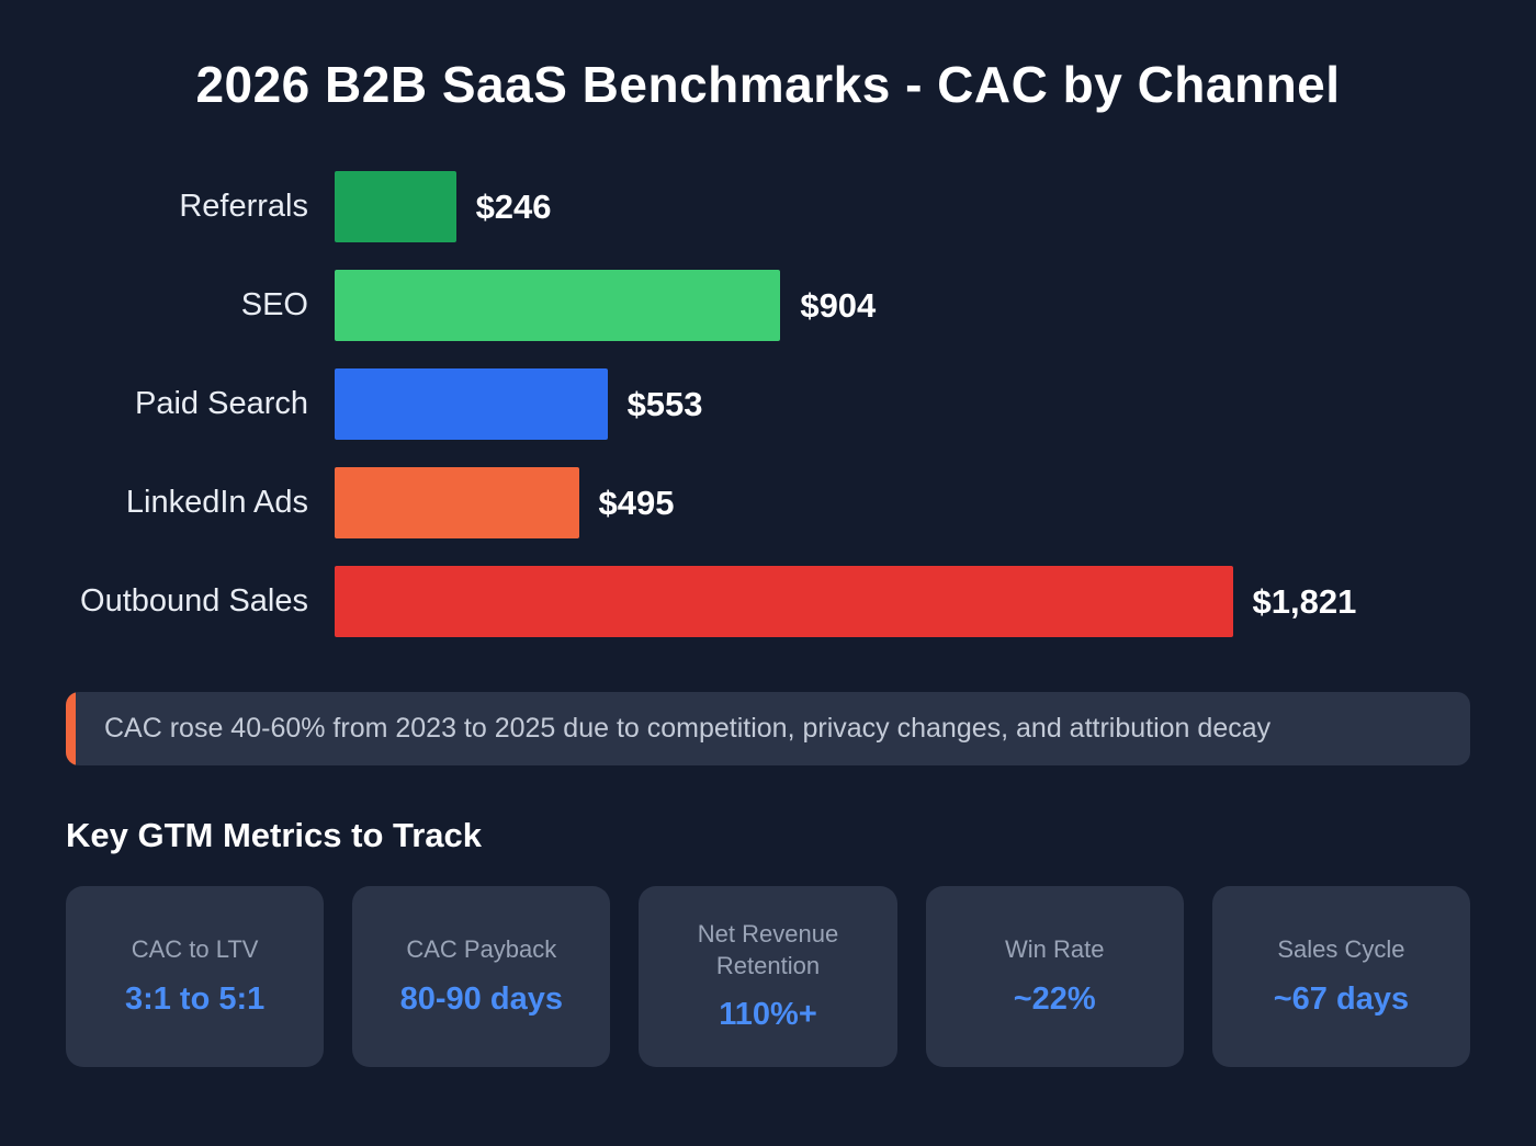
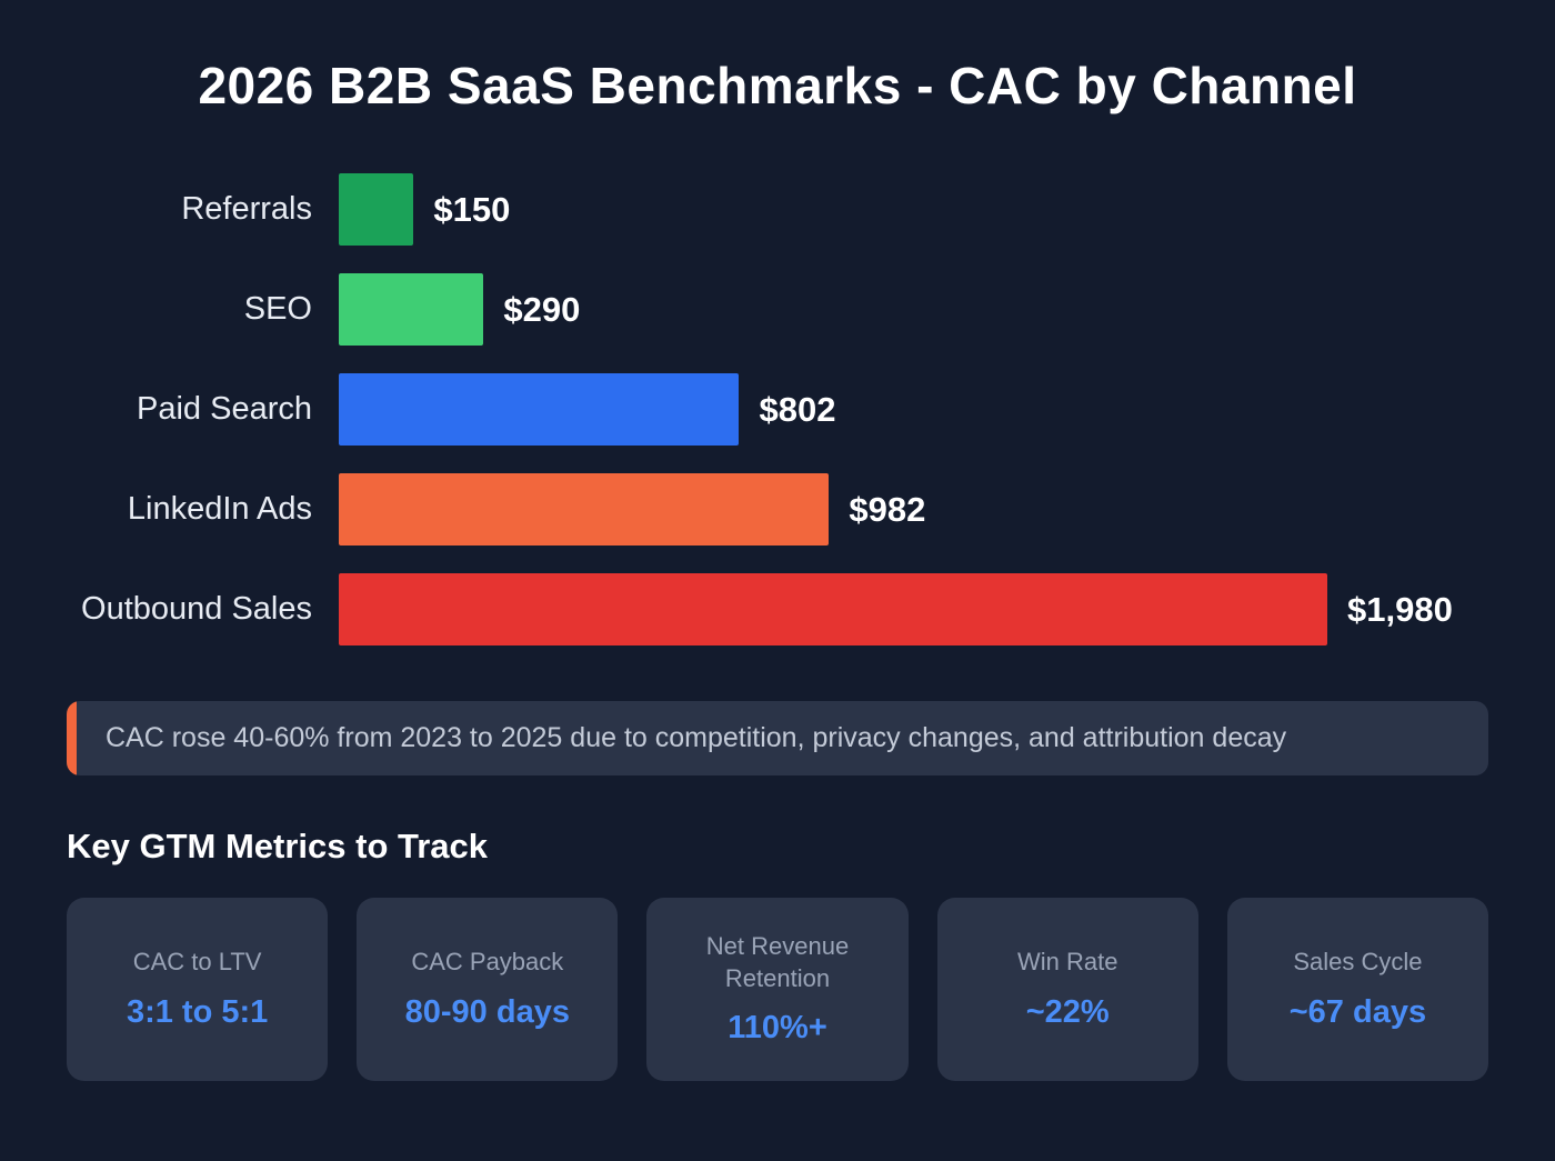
Referrals: $246 -> $150
SEO: $904 -> $290
Paid Search: $553 -> $802
LinkedIn Ads: $495 -> $982
Outbound Sales: $1,821 -> $1,980
